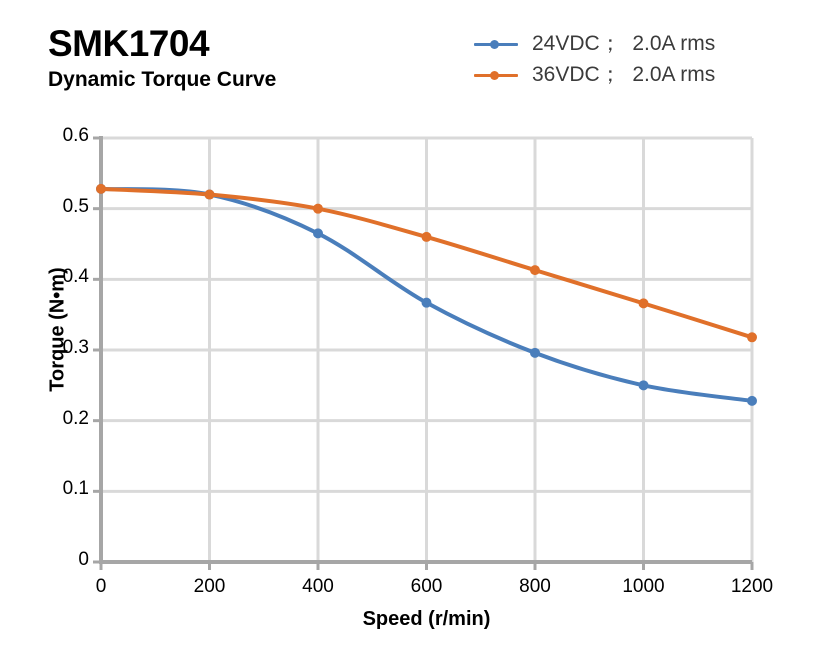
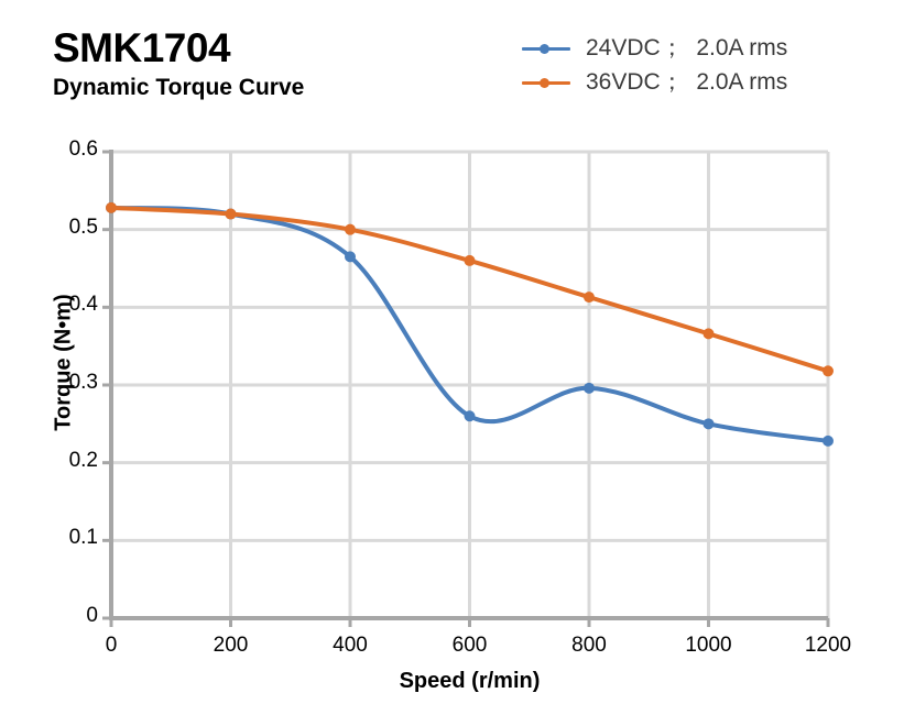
24VDC； 2.0A rms/600: 0.37 -> 0.26
